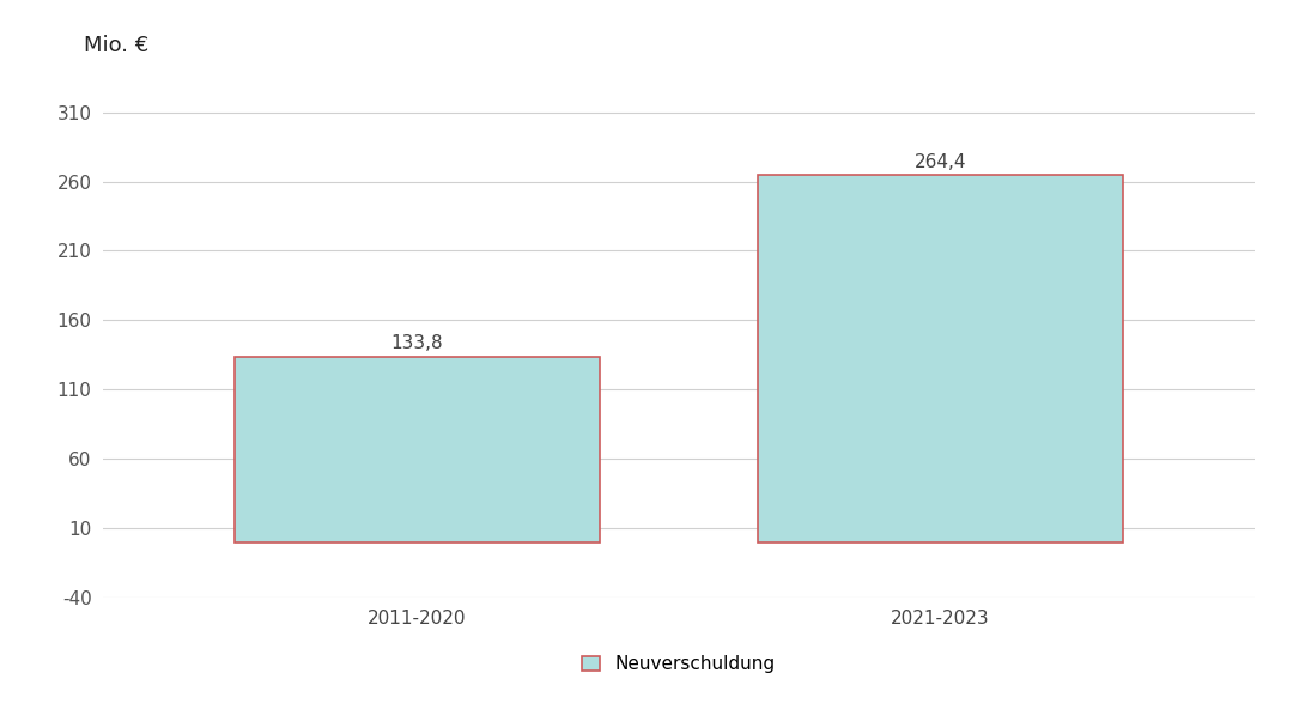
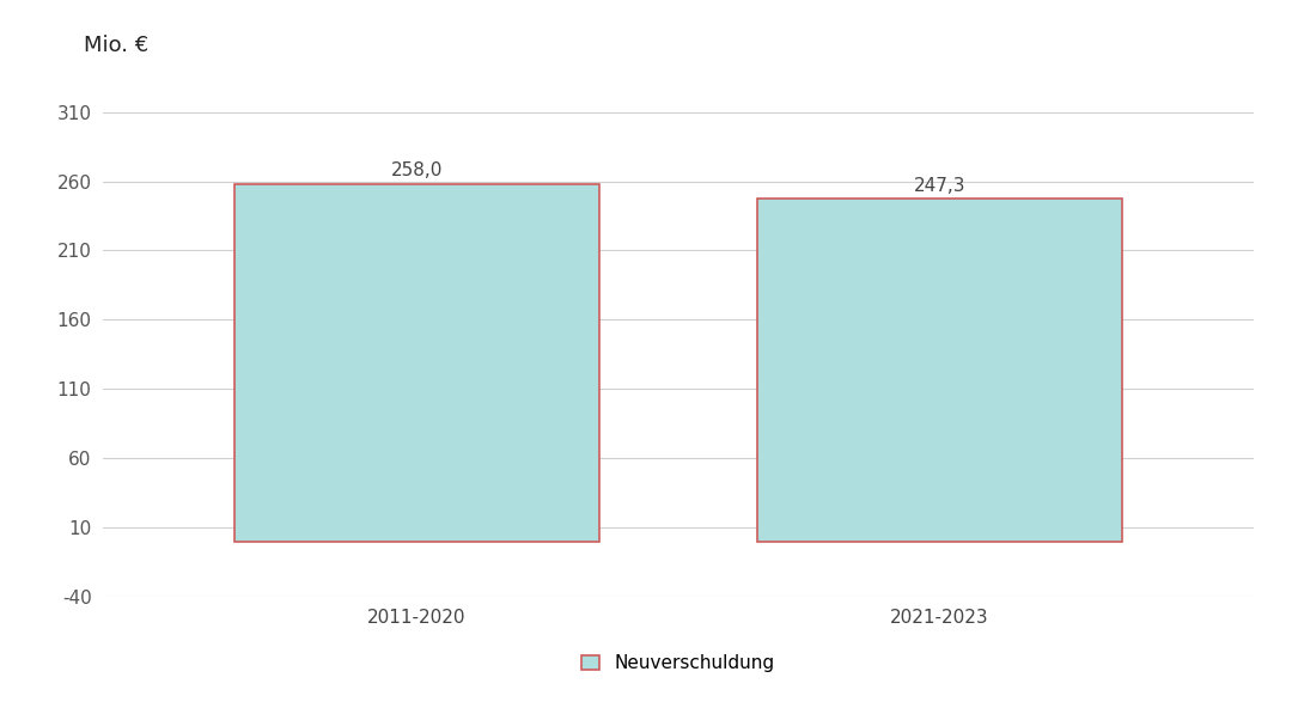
2011-2020: 133,8 -> 258,0
2021-2023: 264,4 -> 247,3
